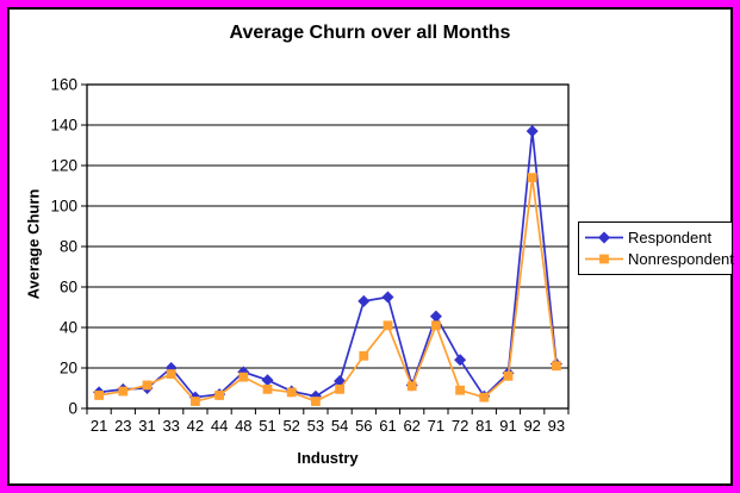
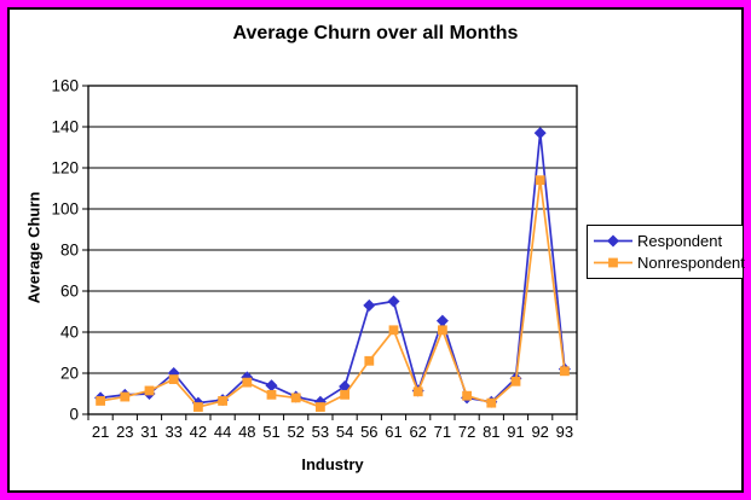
Respondent/72: 24 -> 8
